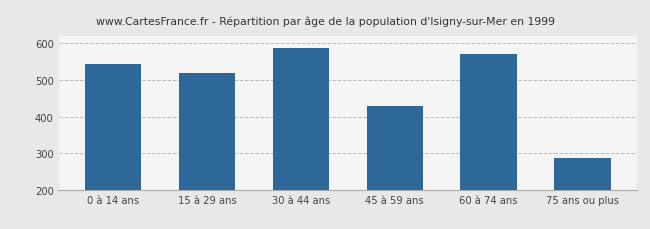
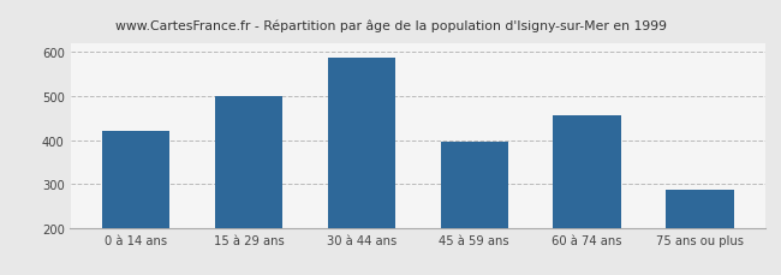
0 à 14 ans: 543 -> 420
15 à 29 ans: 519 -> 500
45 à 59 ans: 428 -> 395
60 à 74 ans: 571 -> 455
